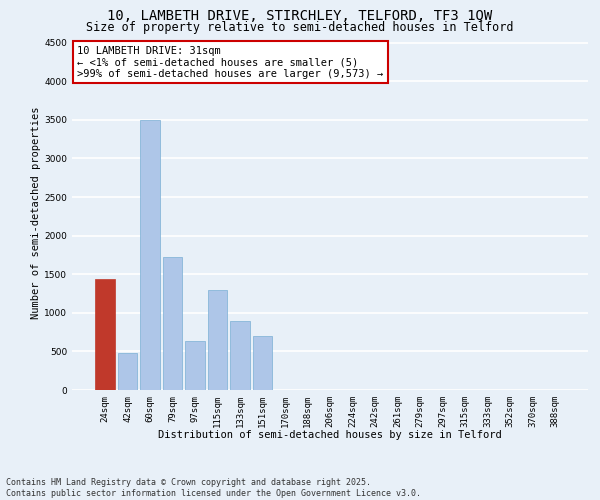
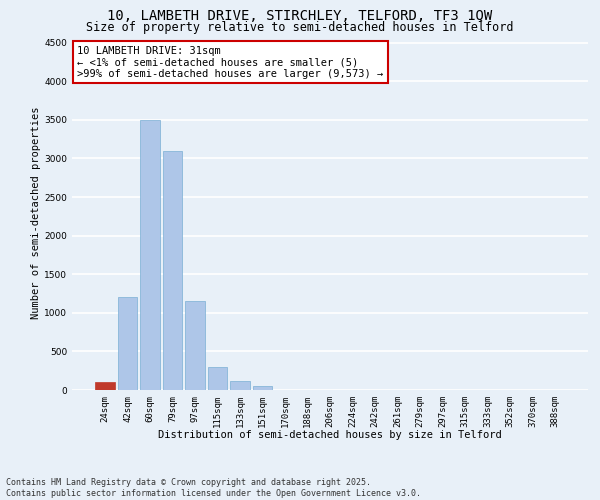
24sqm: 1440 -> 100
42sqm: 480 -> 1200
79sqm: 1720 -> 3100
97sqm: 640 -> 1150
115sqm: 1300 -> 300
133sqm: 900 -> 120
151sqm: 700 -> 50
